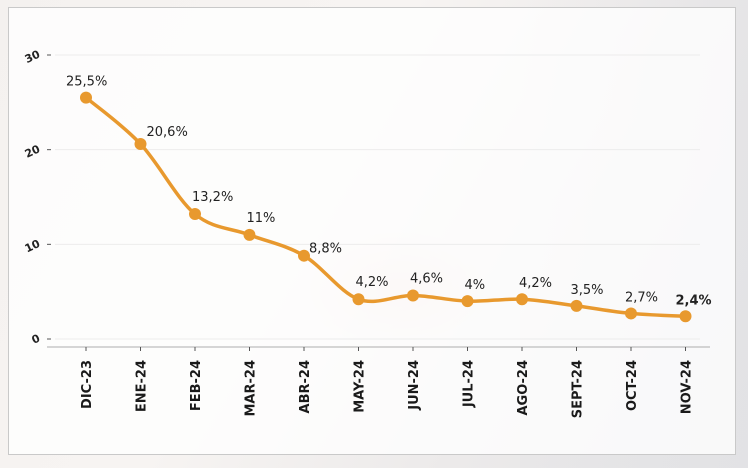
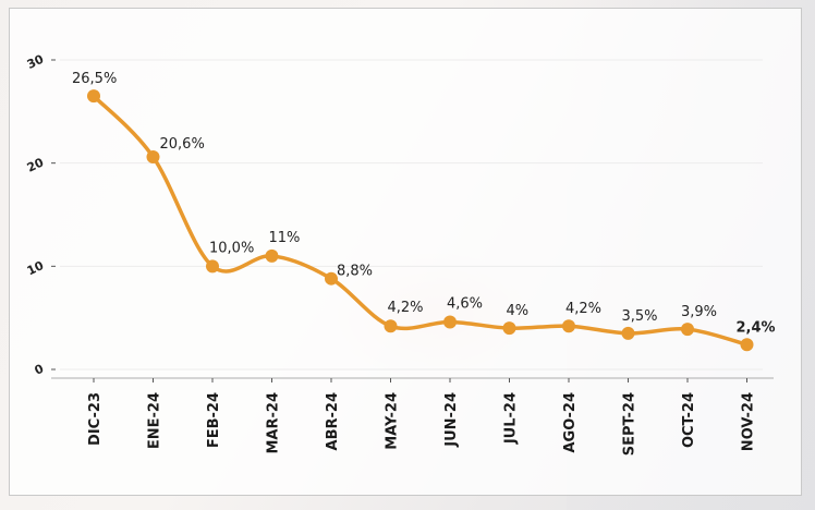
DIC-23: 25,5% -> 26,5%
FEB-24: 13,2% -> 10,0%
OCT-24: 2,7% -> 3,9%
